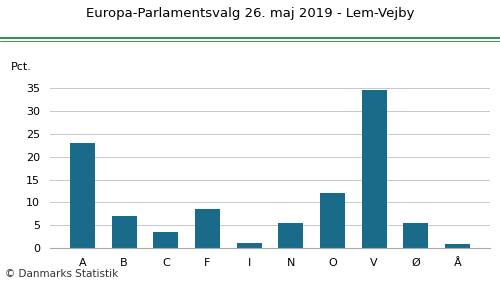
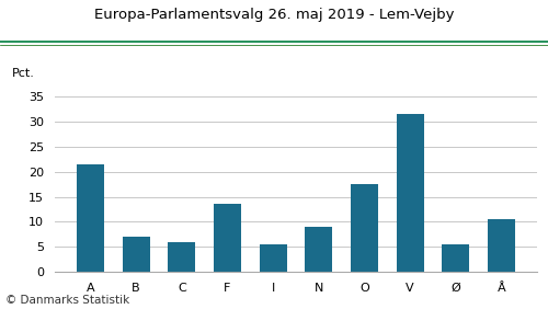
A: 23.0 -> 21.5
C: 3.5 -> 6.0
F: 8.5 -> 13.5
I: 1.2 -> 5.5
N: 5.5 -> 9.0
O: 12.0 -> 17.5
V: 34.5 -> 31.5
Å: 1.0 -> 10.5
